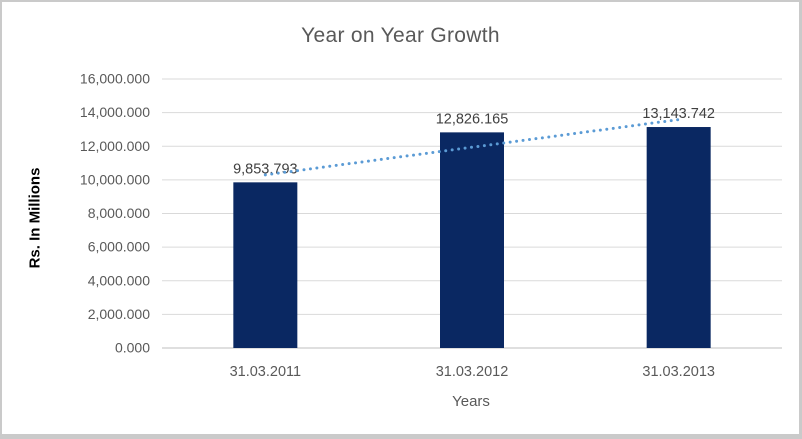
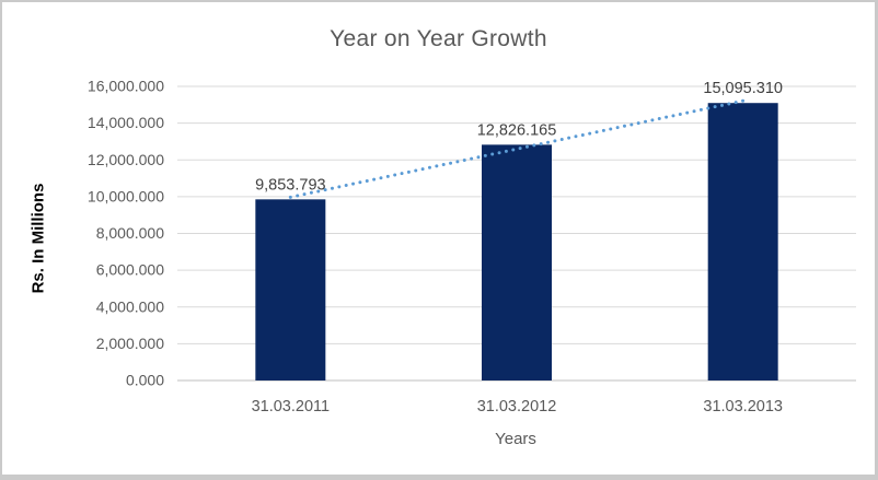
31.03.2013: 13,143.742 -> 15,095.310
